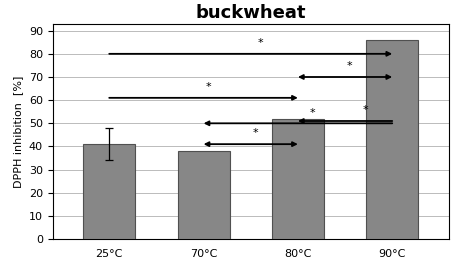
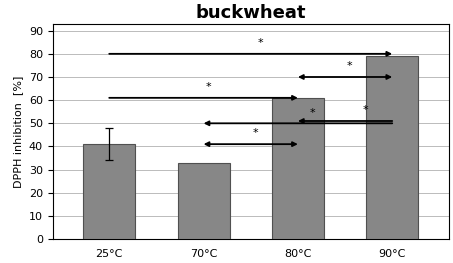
70°C: 38 -> 33
80°C: 52 -> 61
90°C: 86 -> 79
